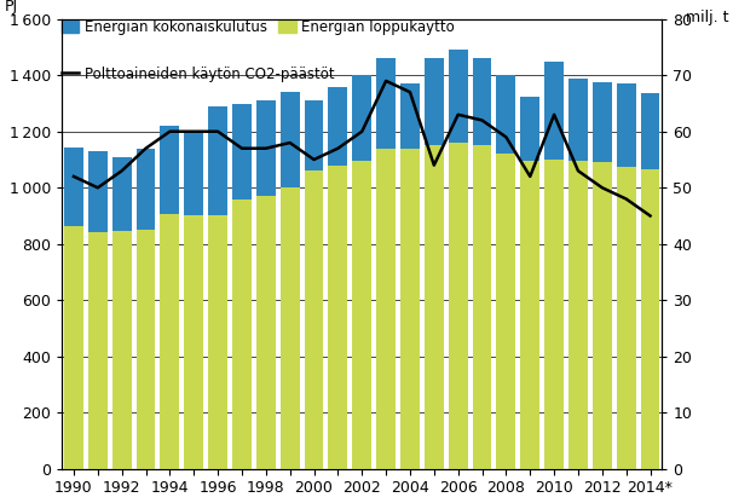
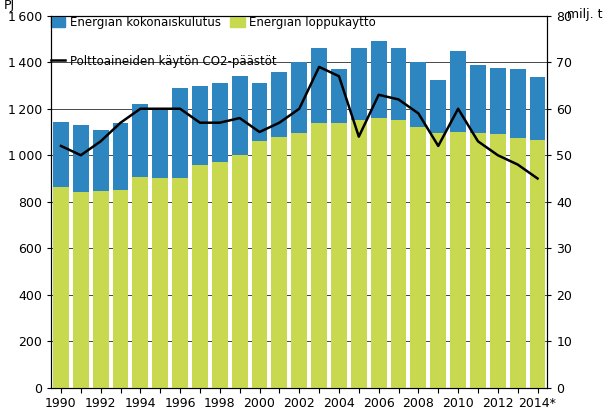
Polttoaineiden käytön CO2-päästöt/2010: 63 -> 60
